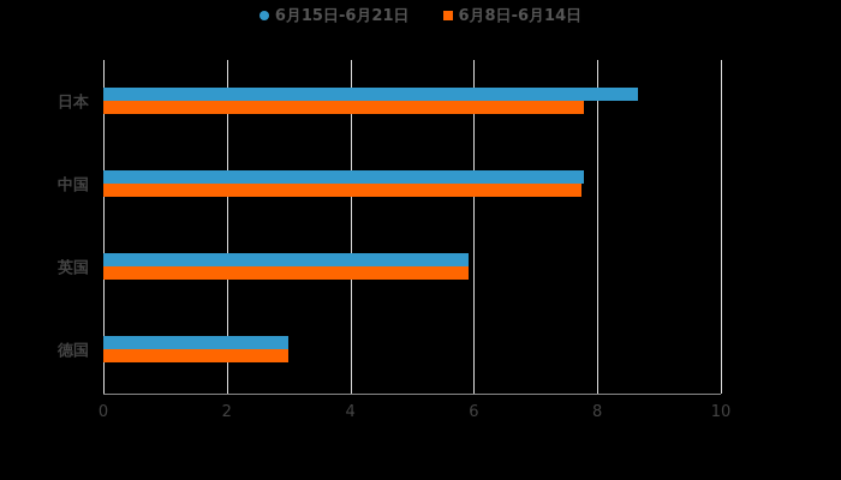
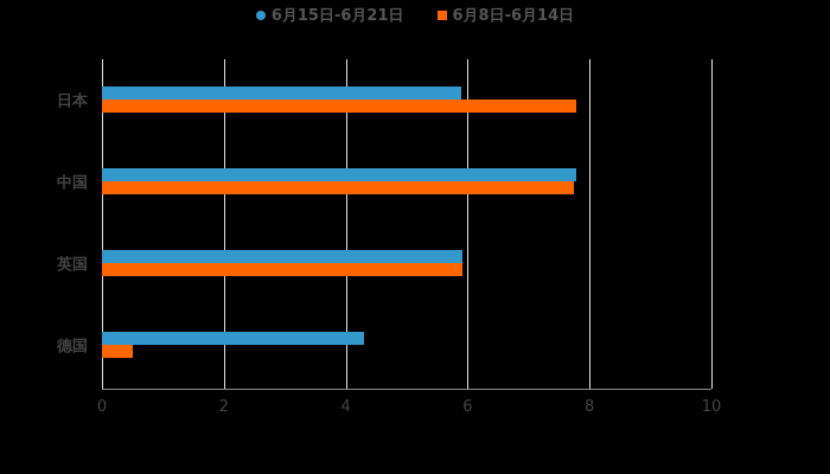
6月15日-6月21日/日本: 8.7 -> 5.9
6月15日-6月21日/德国: 3.0 -> 4.3
6月8日-6月14日/德国: 3.0 -> 0.5
